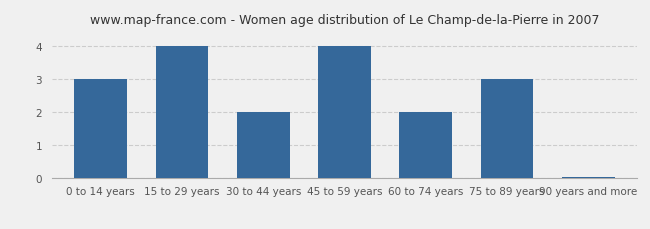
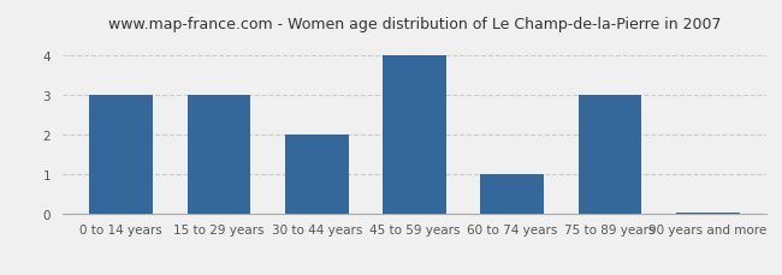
15 to 29 years: 4.00 -> 3.00
60 to 74 years: 2.00 -> 1.00
